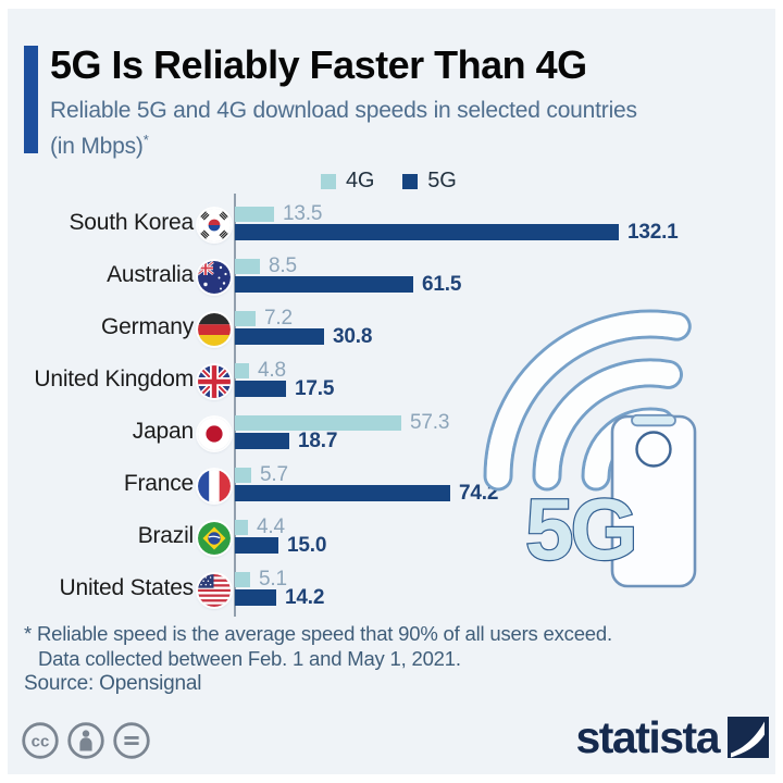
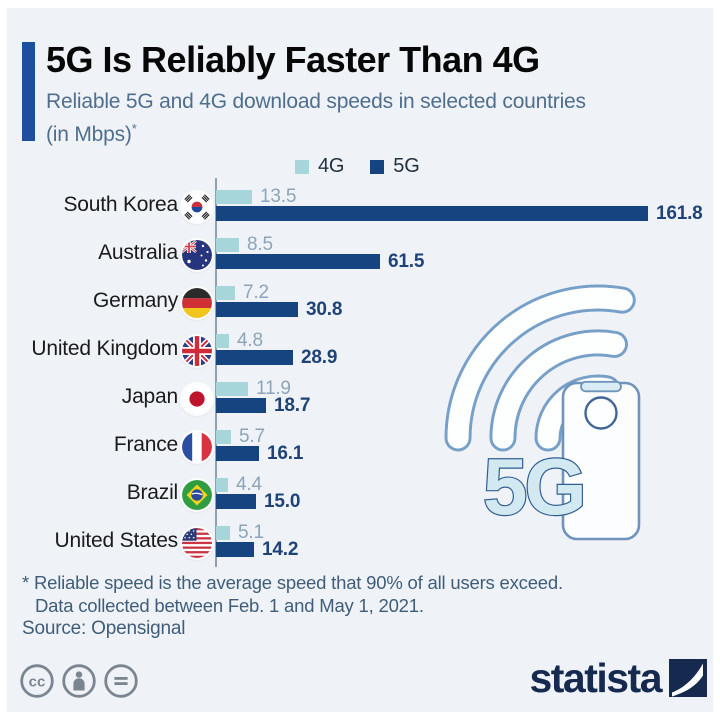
5G/South Korea: 132.1 -> 161.8
5G/United Kingdom: 17.5 -> 28.9
4G/Japan: 57.3 -> 11.9
5G/France: 74.2 -> 16.1
